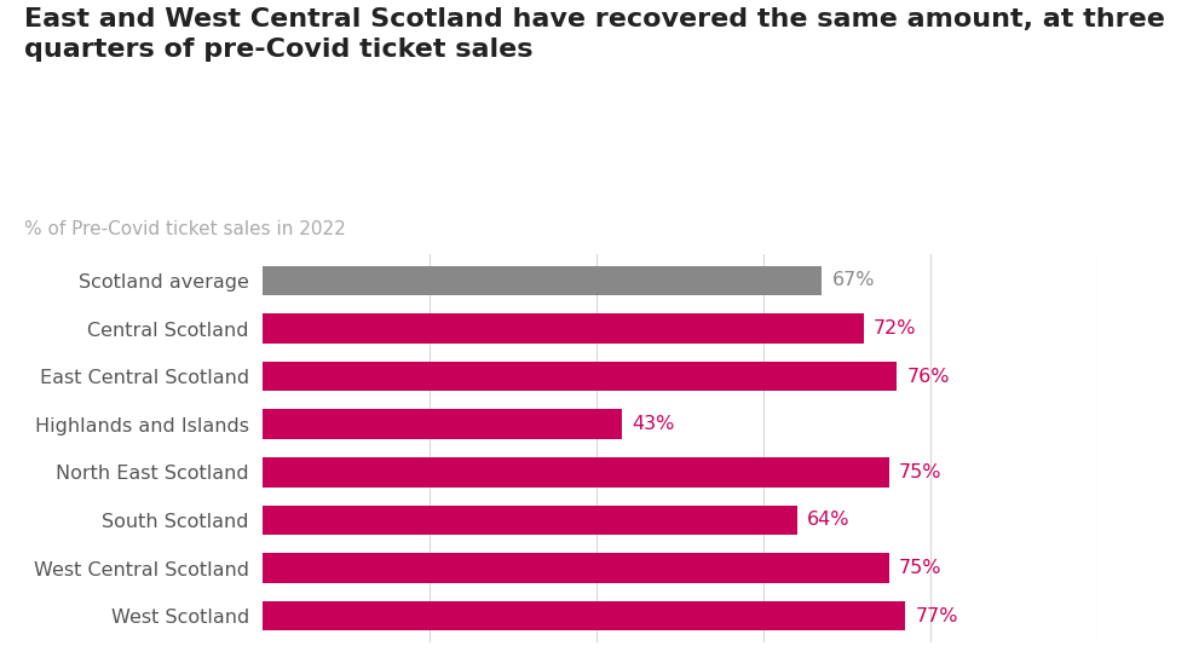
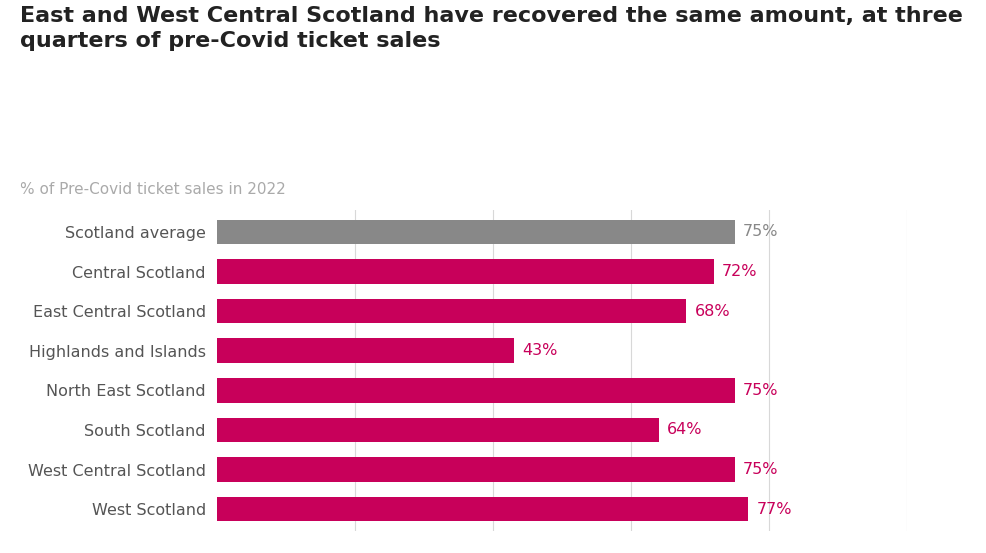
Scotland average: 67% -> 75%
East Central Scotland: 76% -> 68%
